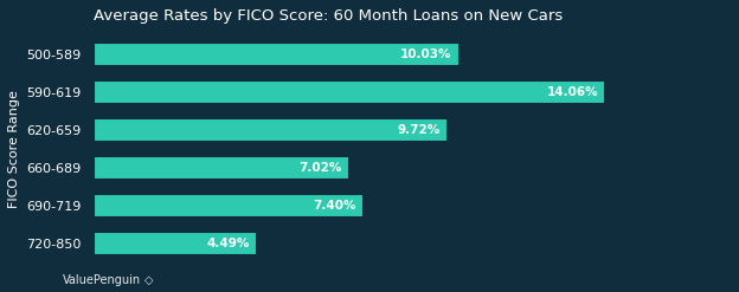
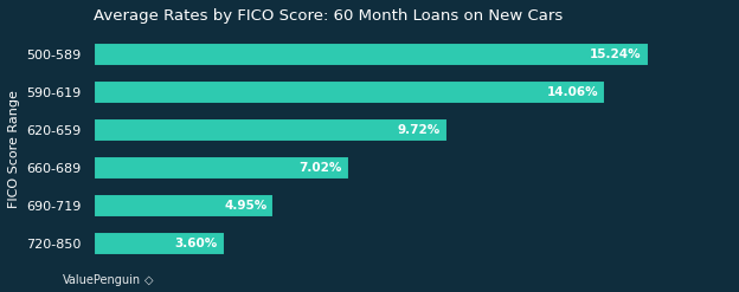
500-589: 10.03% -> 15.24%
690-719: 7.40% -> 4.95%
720-850: 4.49% -> 3.60%
